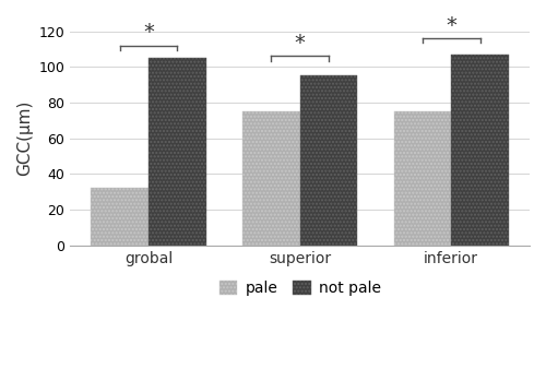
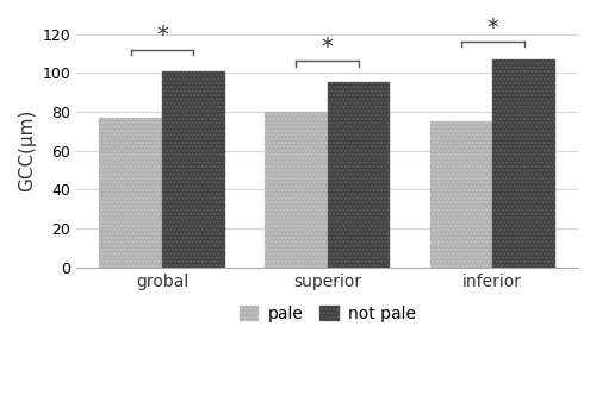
pale/grobal: 32 -> 77
not pale/grobal: 105 -> 101
pale/superior: 75 -> 80
